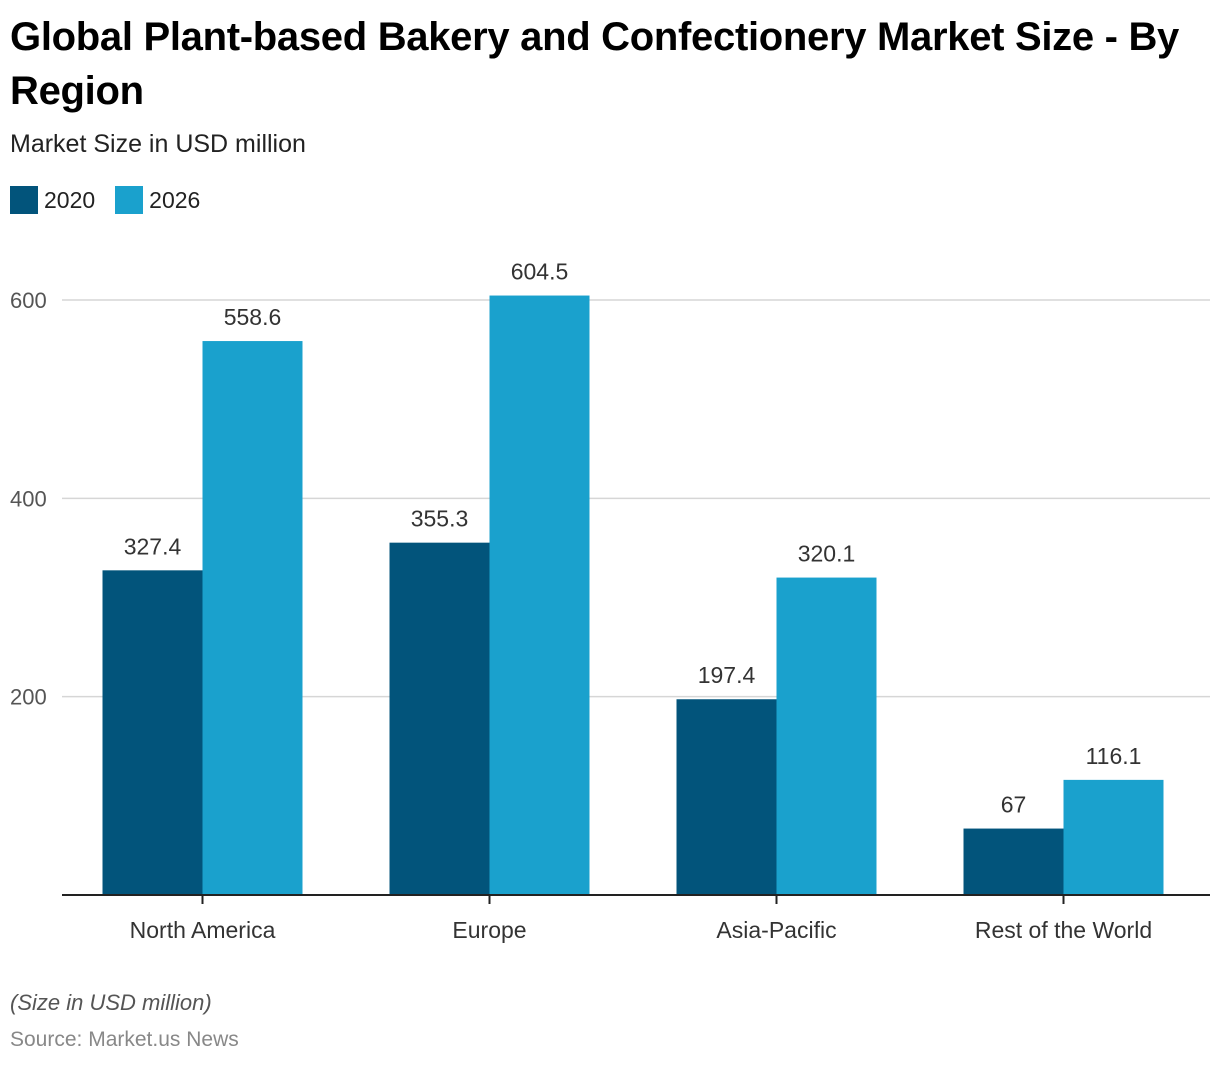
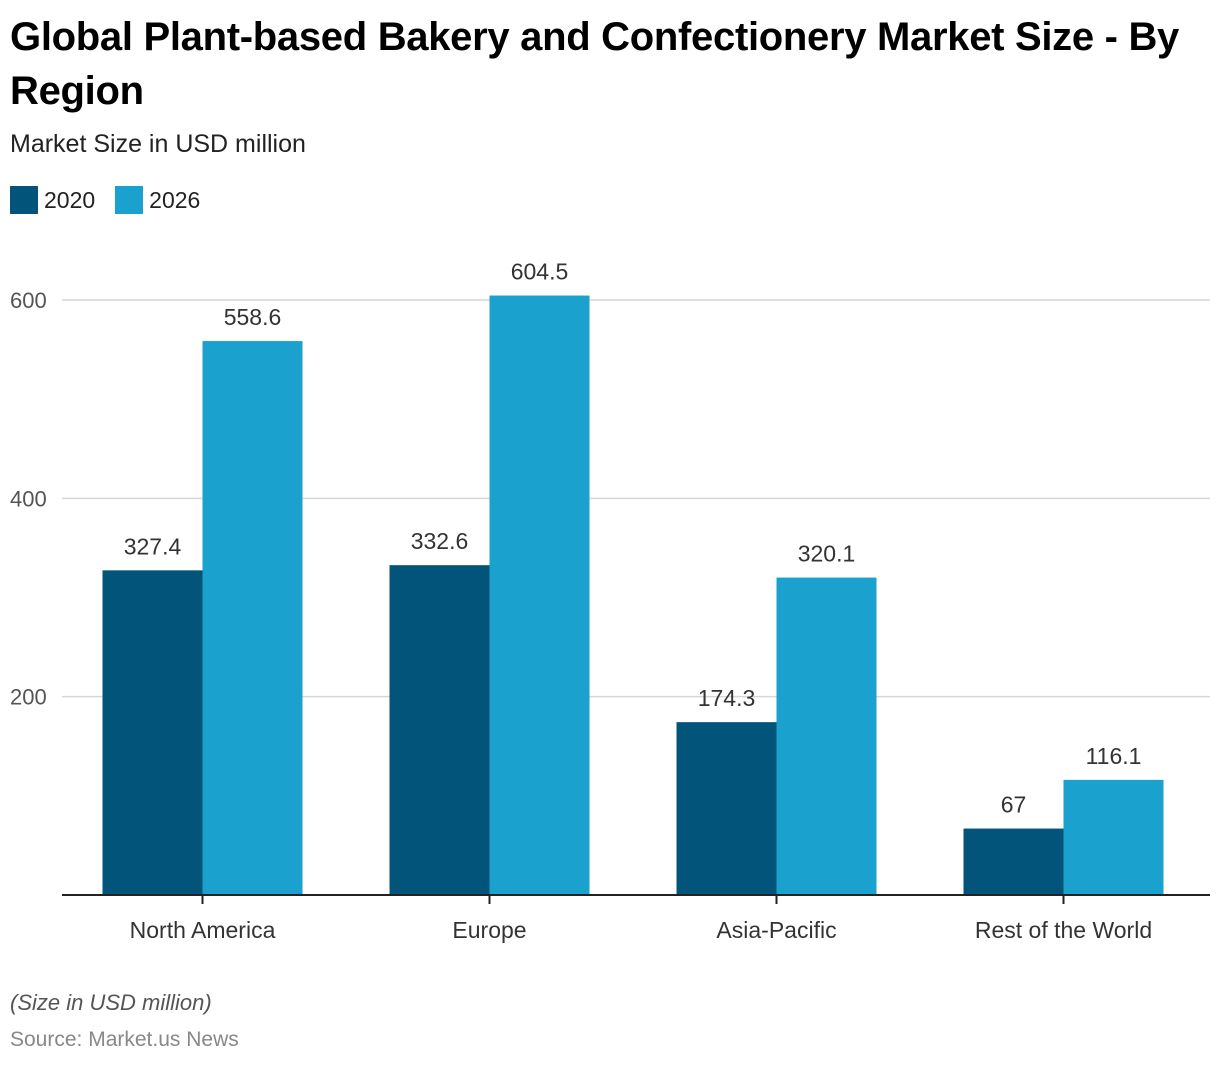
2020/Europe: 355.3 -> 332.6
2020/Asia-Pacific: 197.4 -> 174.3
